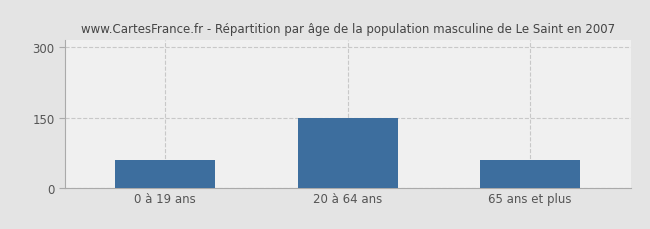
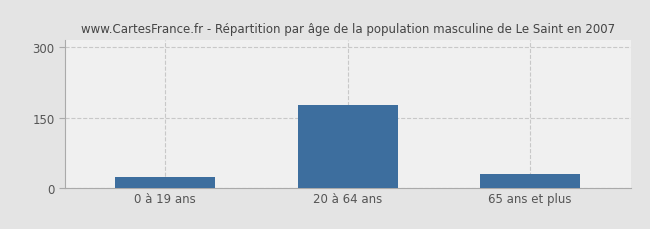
0 à 19 ans: 60 -> 22
20 à 64 ans: 150 -> 176
65 ans et plus: 60 -> 30
